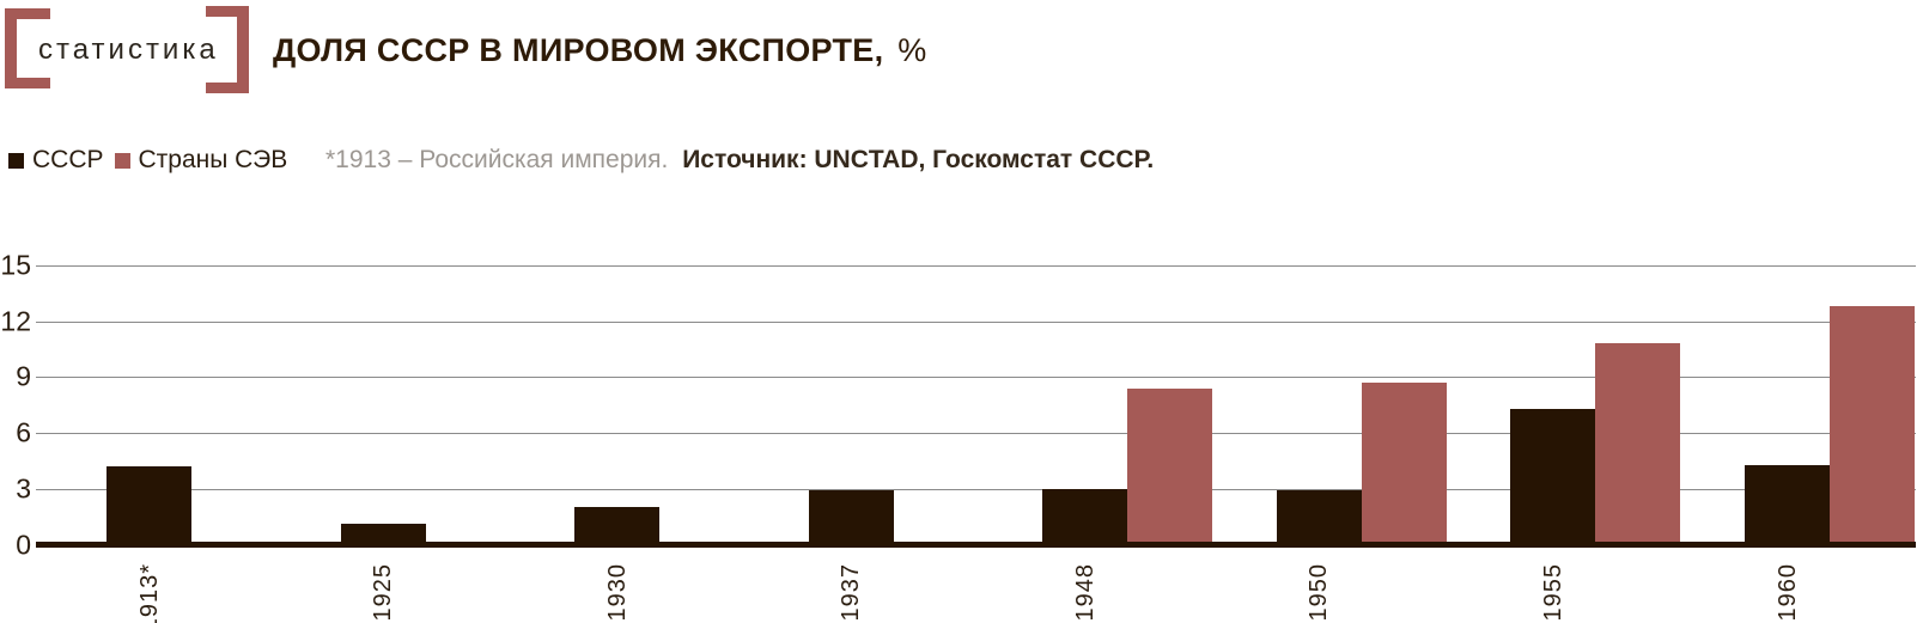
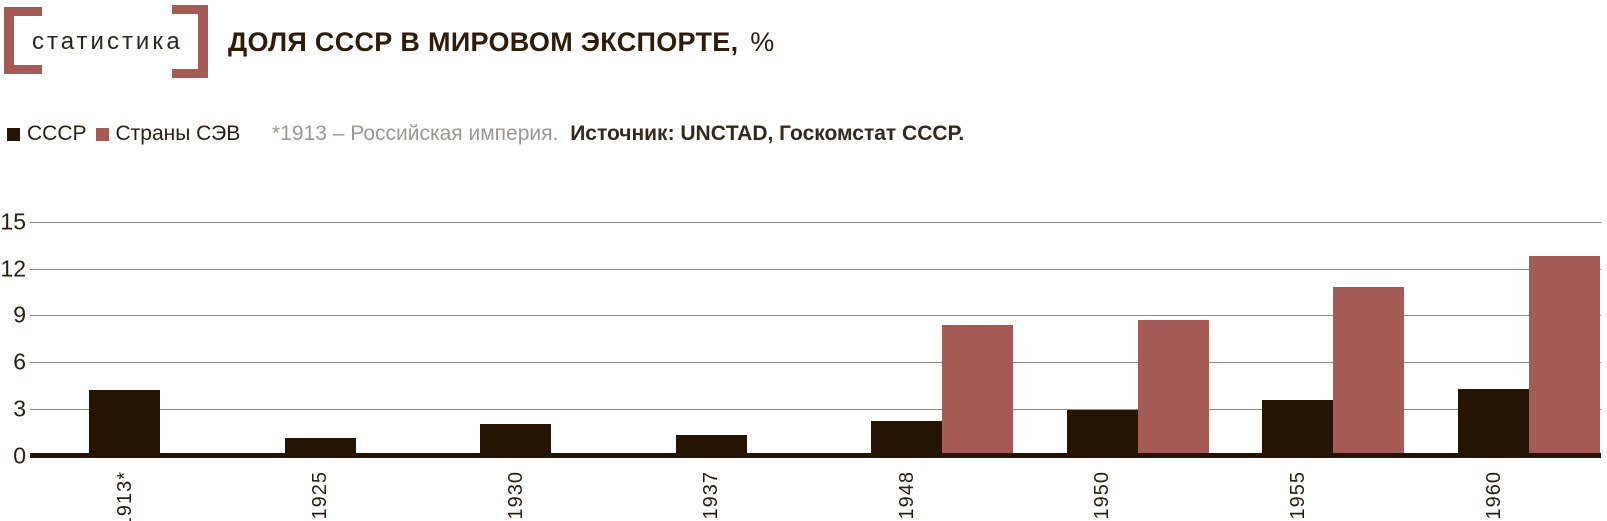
СССР/1937: 2.9 -> 1.3
СССР/1948: 3.0 -> 2.2
СССР/1955: 7.3 -> 3.6
